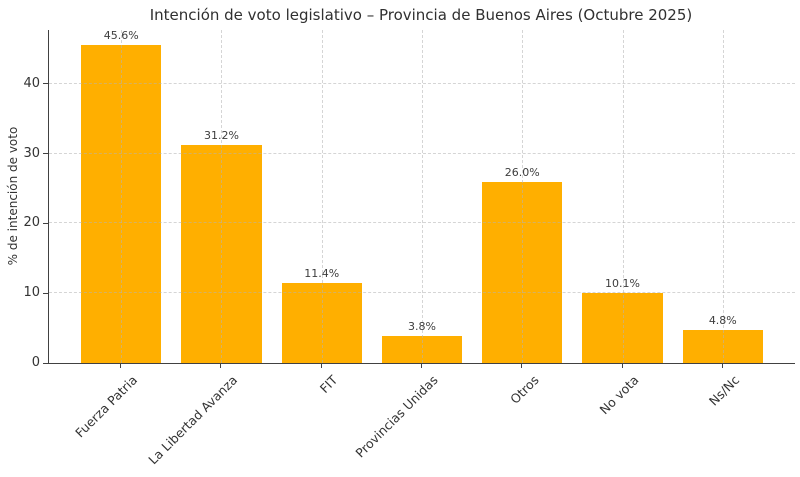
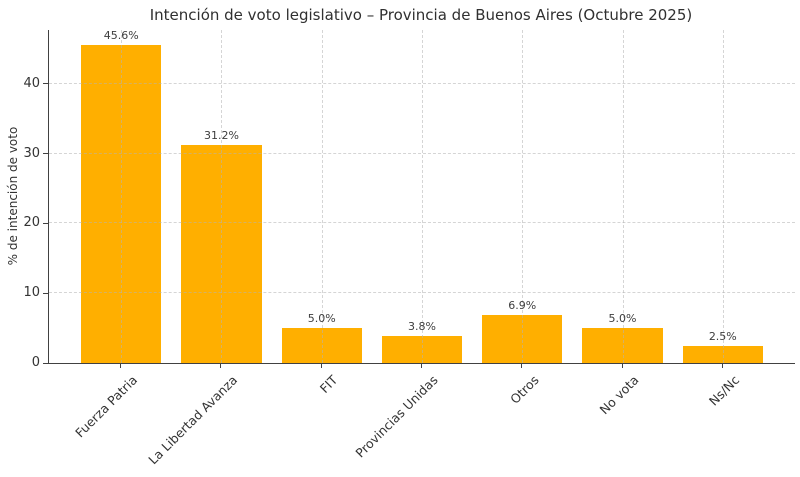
FIT: 11.4% -> 5.0%
Otros: 26.0% -> 6.9%
No vota: 10.1% -> 5.0%
Ns/Nc: 4.8% -> 2.5%
